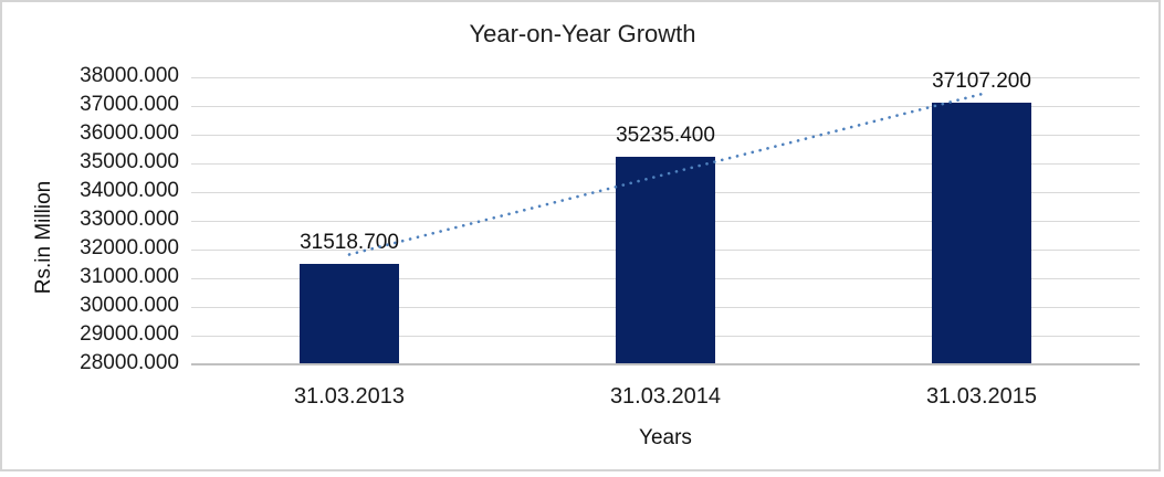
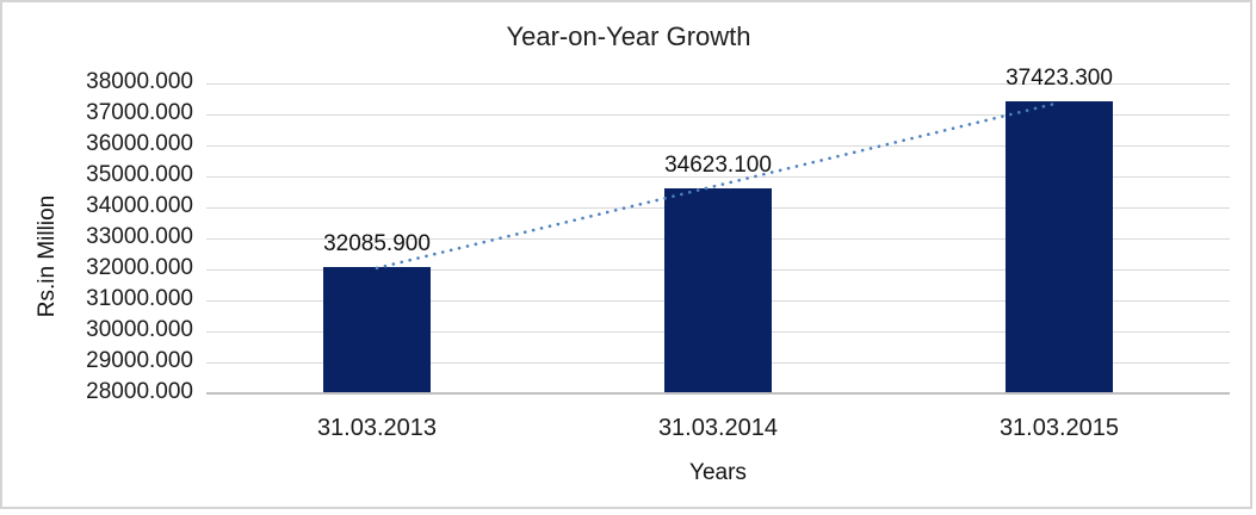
31.03.2013: 31518.700 -> 32085.900
31.03.2014: 35235.400 -> 34623.100
31.03.2015: 37107.200 -> 37423.300
